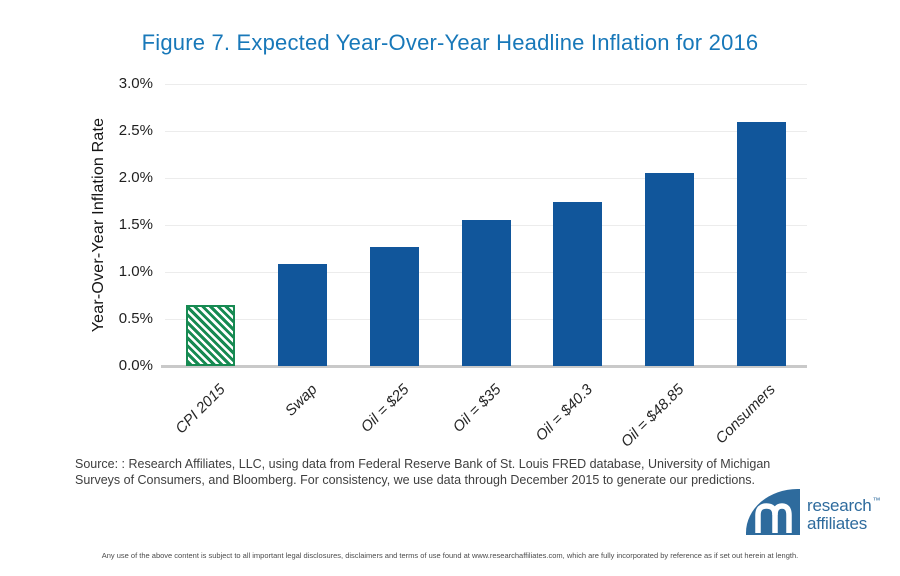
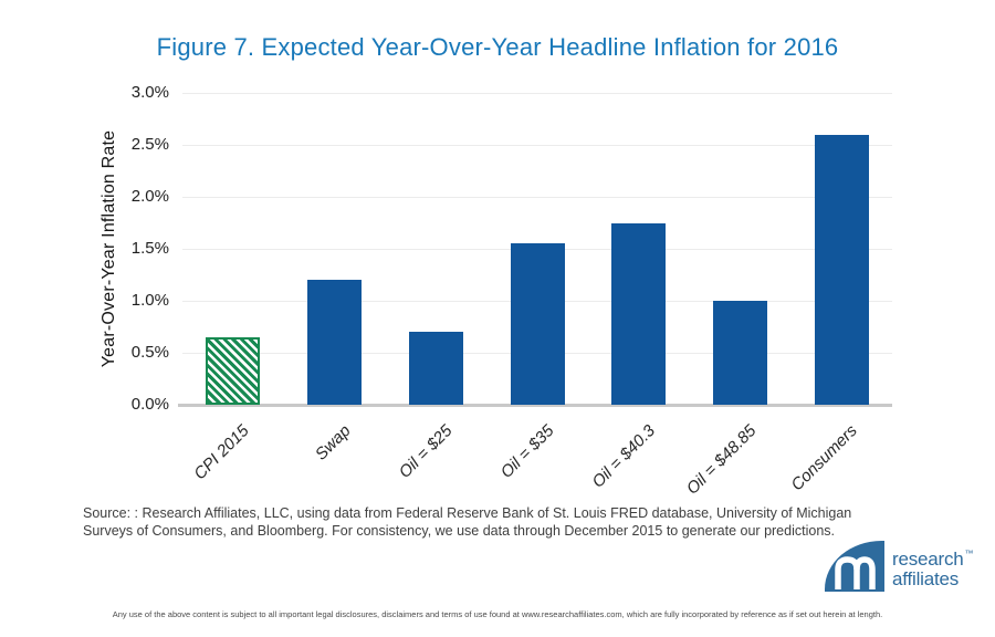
Swap: 1.1% -> 1.2%
Oil = $25: 1.3% -> 0.7%
Oil = $48.85: 2.0% -> 1.0%
